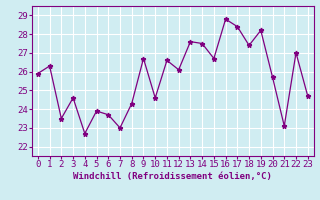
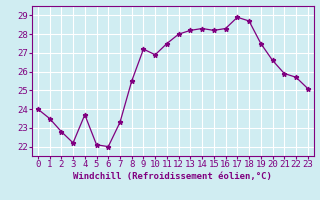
0: 25.9 -> 24.0
1: 26.3 -> 23.5
2: 23.5 -> 22.8
3: 24.6 -> 22.2
4: 22.7 -> 23.7
5: 23.9 -> 22.1
6: 23.7 -> 22.0
7: 23.0 -> 23.3
8: 24.3 -> 25.5
9: 26.7 -> 27.2
10: 24.6 -> 26.9
11: 26.6 -> 27.5
12: 26.1 -> 28.0
13: 27.6 -> 28.2
14: 27.5 -> 28.3
15: 26.7 -> 28.2
16: 28.8 -> 28.3
17: 28.4 -> 28.9
18: 27.4 -> 28.7
19: 28.2 -> 27.5
20: 25.7 -> 26.6
21: 23.1 -> 25.9
22: 27.0 -> 25.7
23: 24.7 -> 25.1
